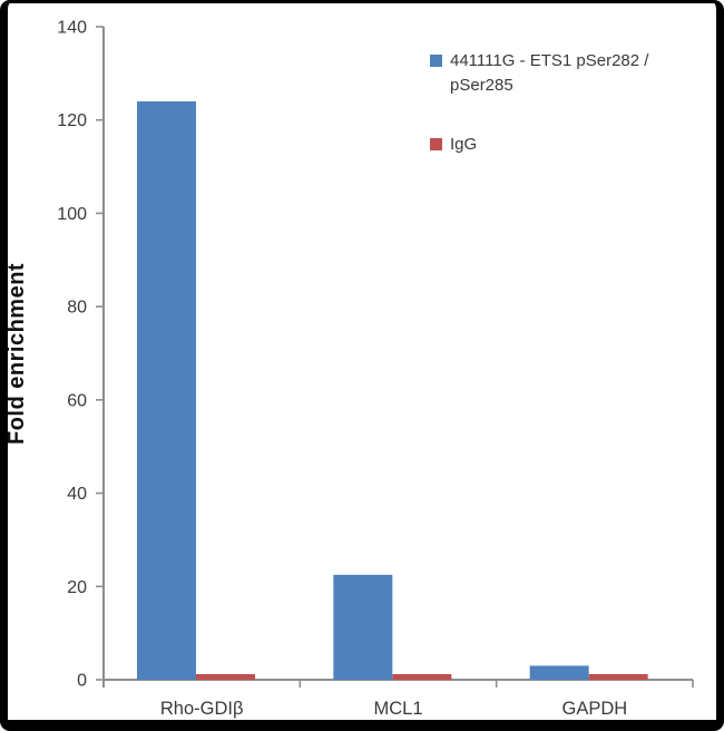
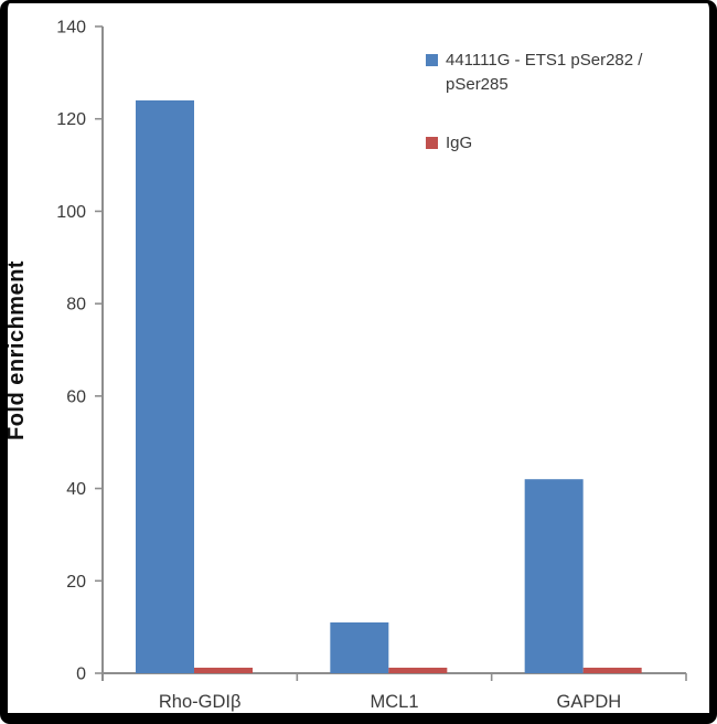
441111G - ETS1 pSer282 / pSer285/MCL1: 22 -> 11
441111G - ETS1 pSer282 / pSer285/GAPDH: 3 -> 42
